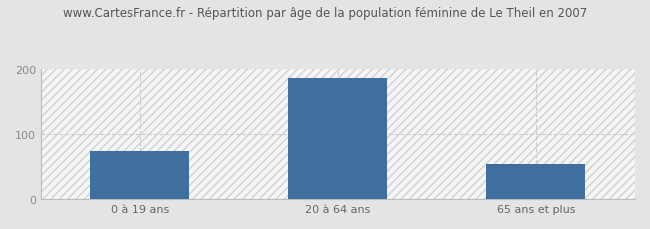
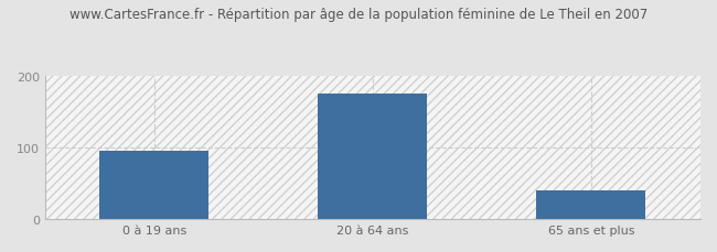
0 à 19 ans: 74 -> 95
20 à 64 ans: 186 -> 175
65 ans et plus: 54 -> 40
